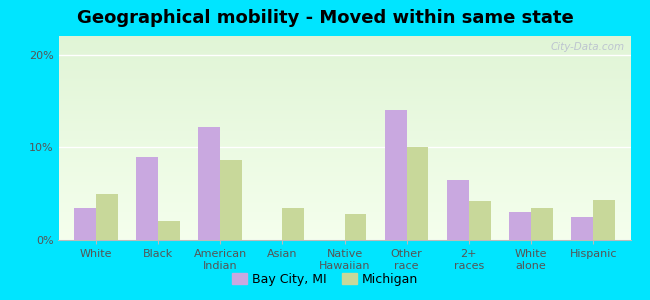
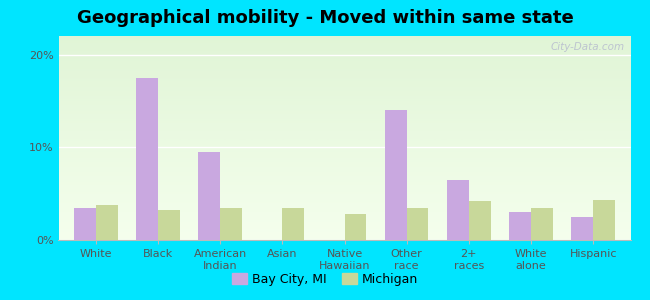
Michigan/White: 5.0% -> 3.8%
Bay City, MI/Black: 9.0% -> 17.5%
Michigan/Black: 2.0% -> 3.2%
Bay City, MI/American Indian: 12.2% -> 9.5%
Michigan/American Indian: 8.6% -> 3.5%
Michigan/Other race: 10.0% -> 3.5%
